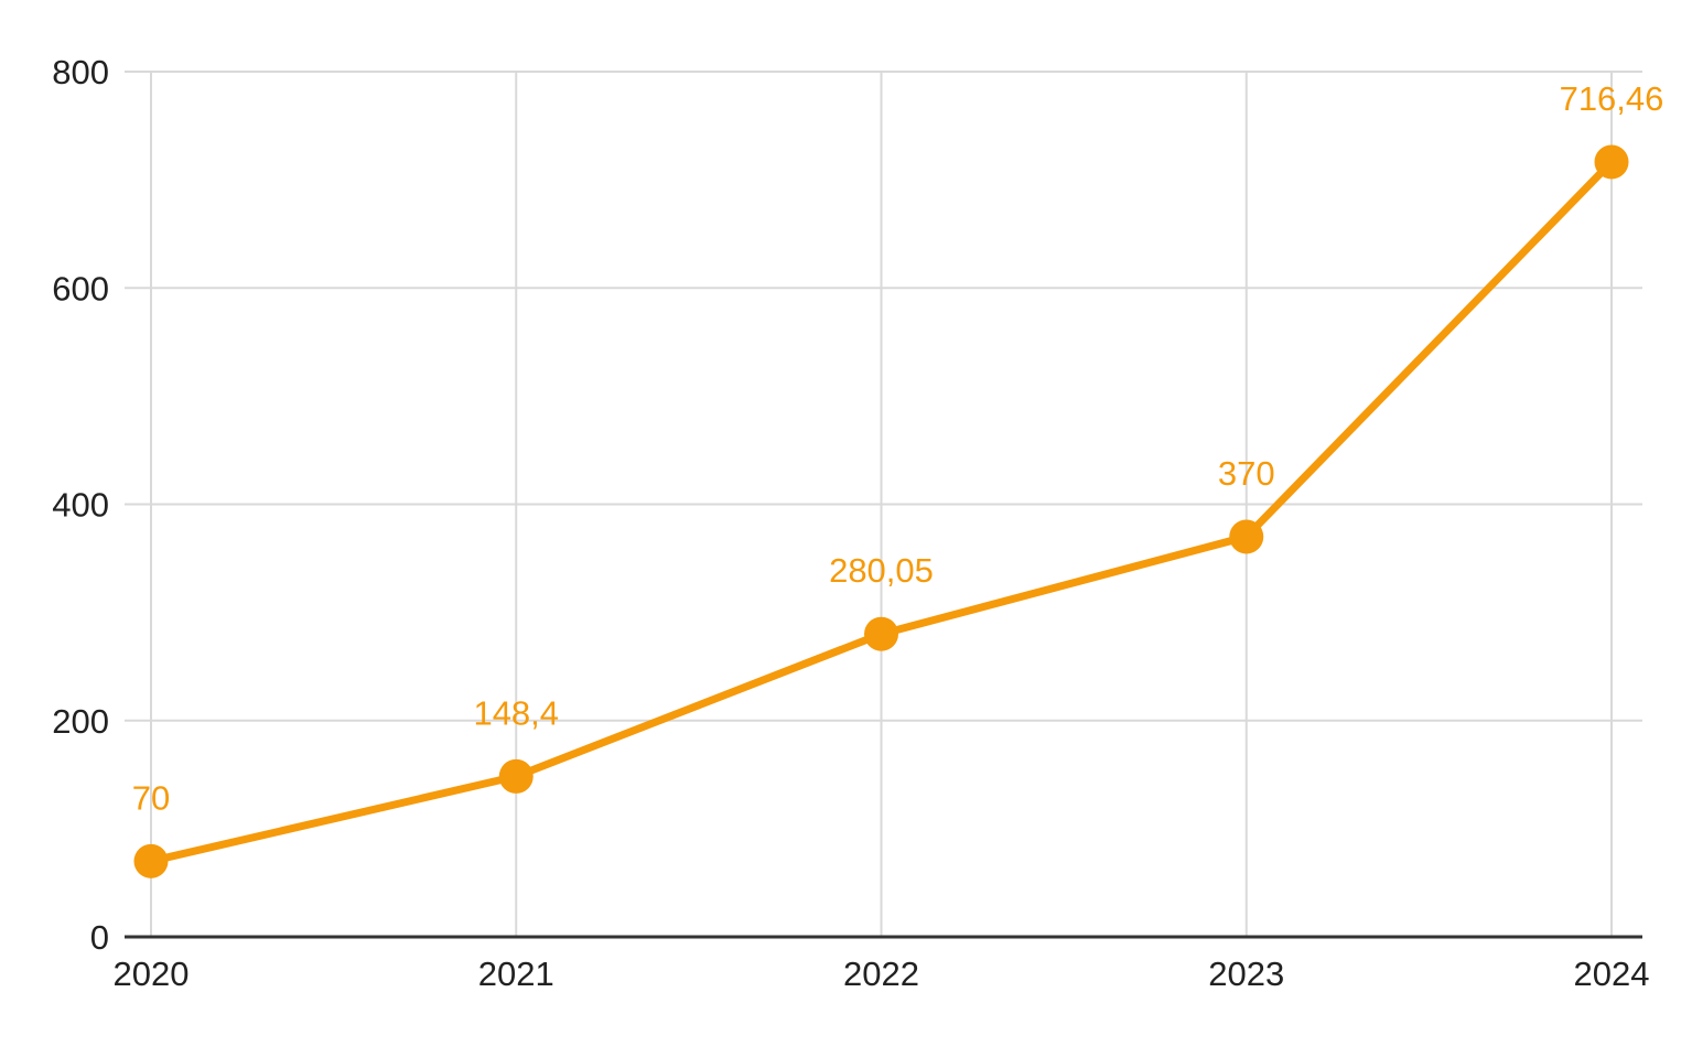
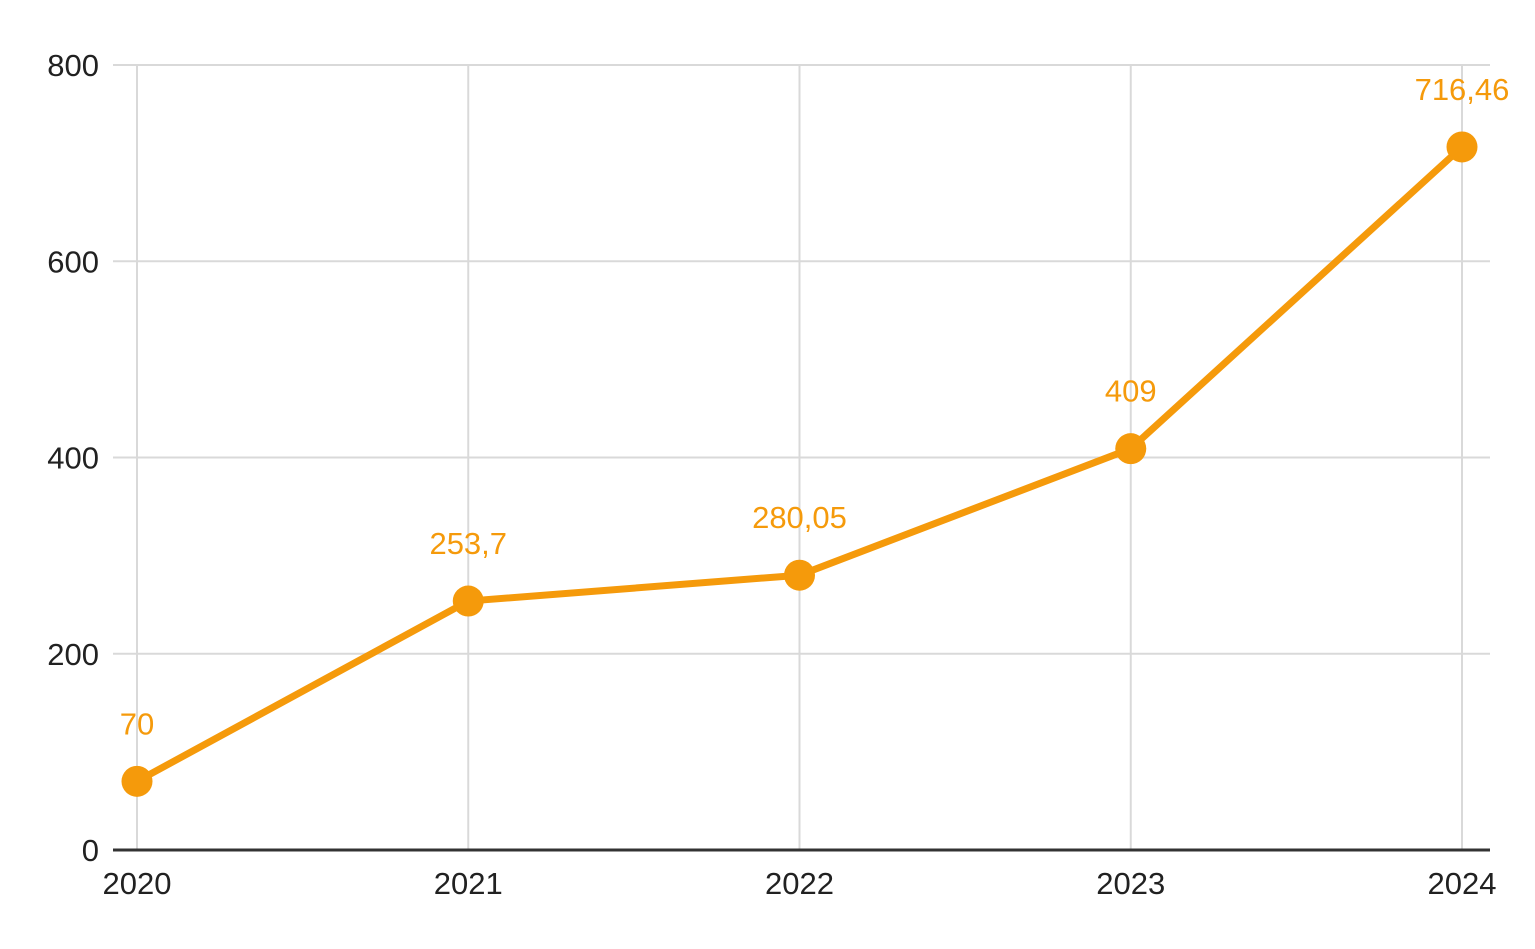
2021: 148,4 -> 253,7
2023: 370 -> 409
